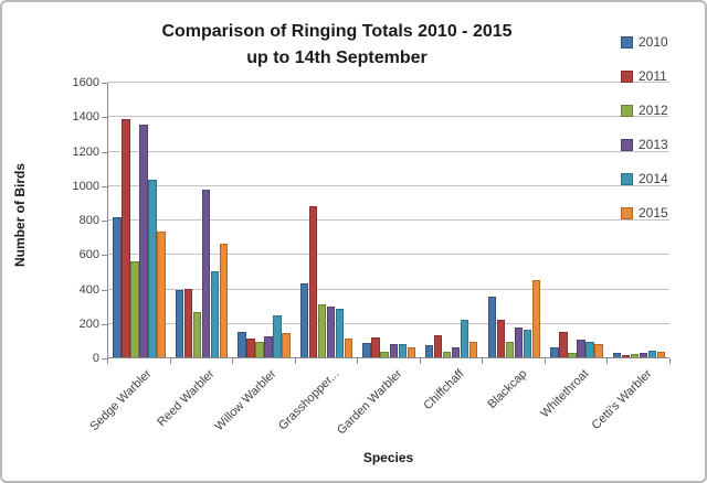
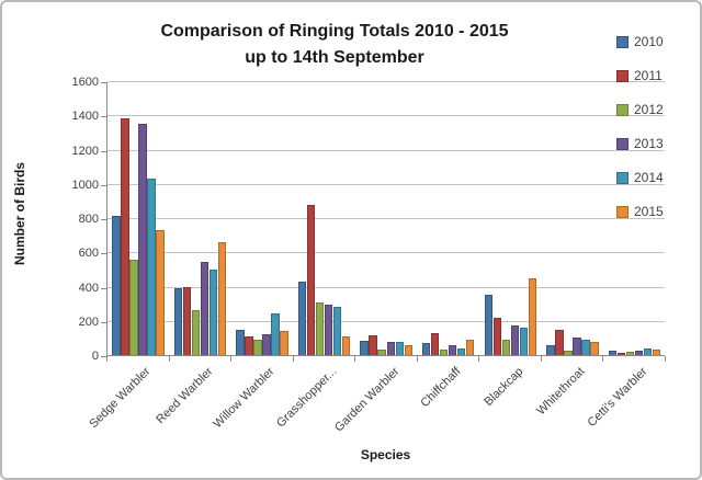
2013/Reed Warbler: 970 -> 540
2014/Chiffchaff: 220 -> 40
